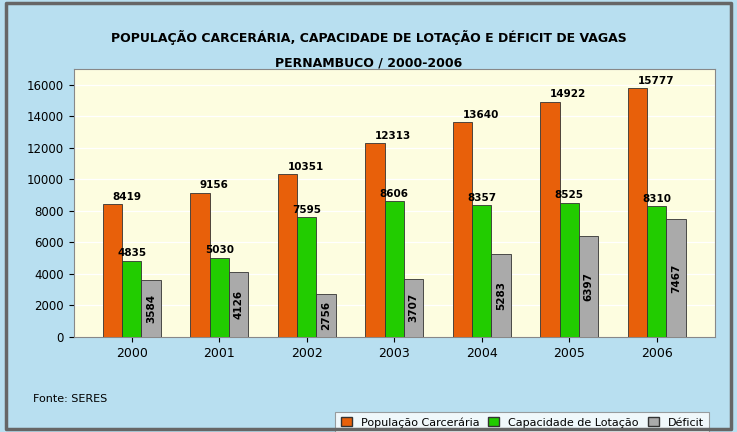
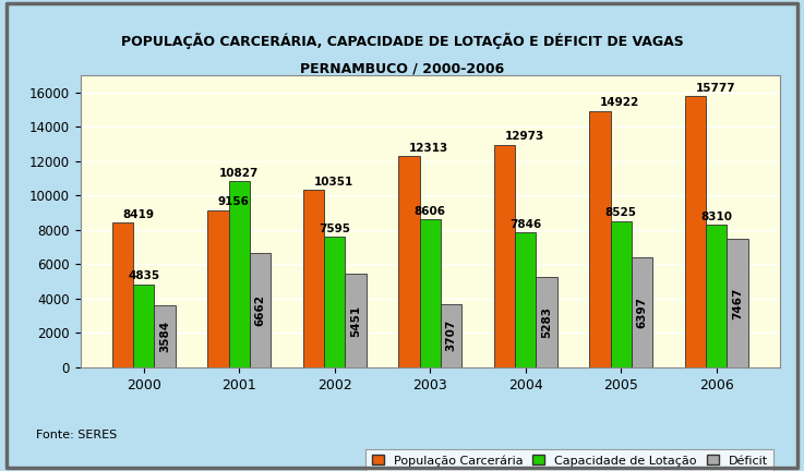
Capacidade de Lotação/2001: 5030 -> 10827
Déficit/2001: 4126 -> 6662
Déficit/2002: 2756 -> 5451
População Carcerária/2004: 13640 -> 12973
Capacidade de Lotação/2004: 8357 -> 7846
